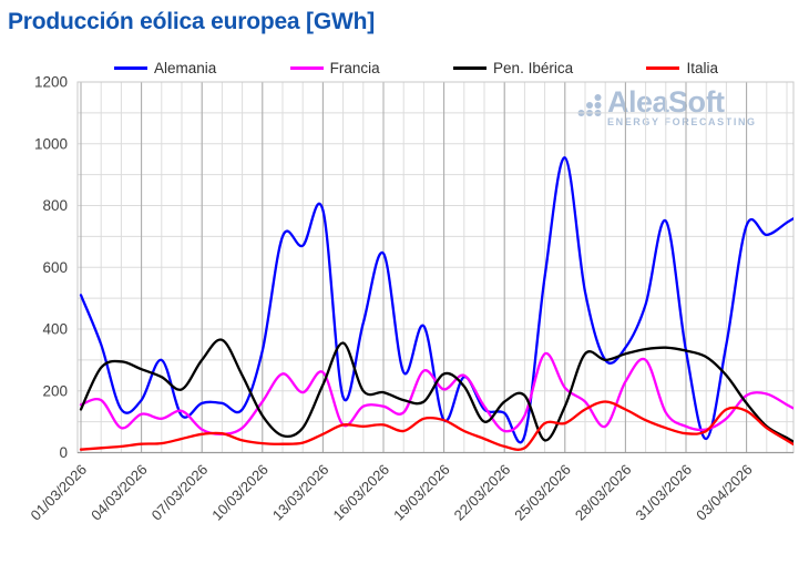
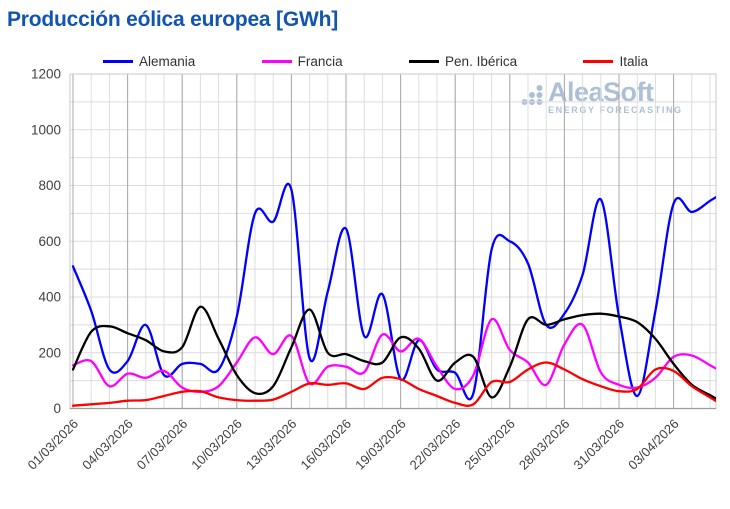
Pen. Ibérica/07/03/2026: 300 -> 220
Alemania/25/03/2026: 960 -> 600
